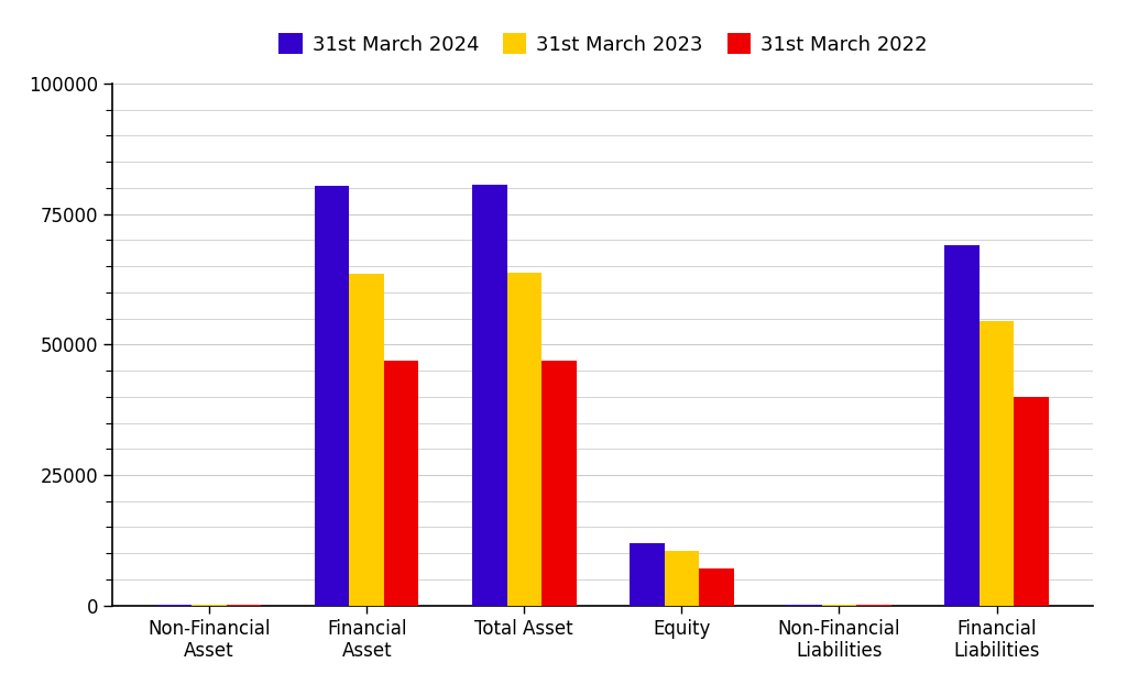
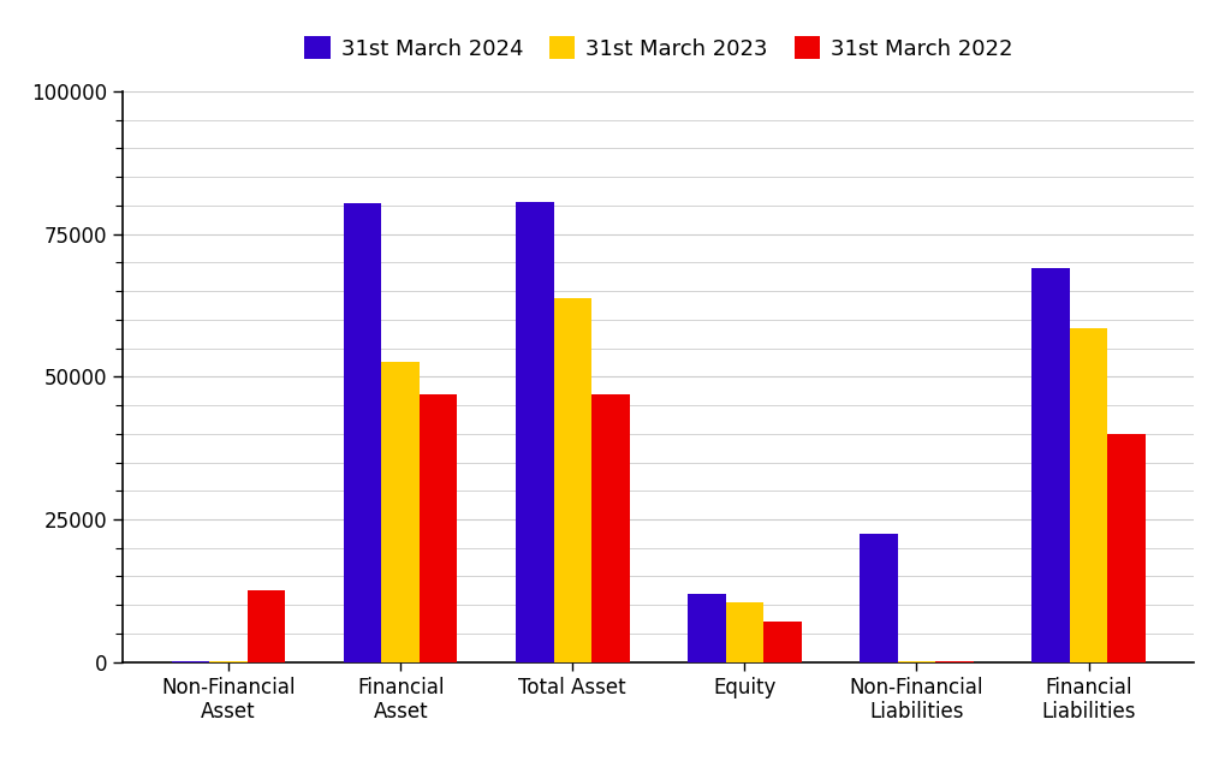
31st March 2022/Non-Financial Asset: 100 -> 12500
31st March 2023/Financial Asset: 63500 -> 52500
31st March 2024/Non-Financial Liabilities: 200 -> 22500
31st March 2023/Financial Liabilities: 54500 -> 58500
